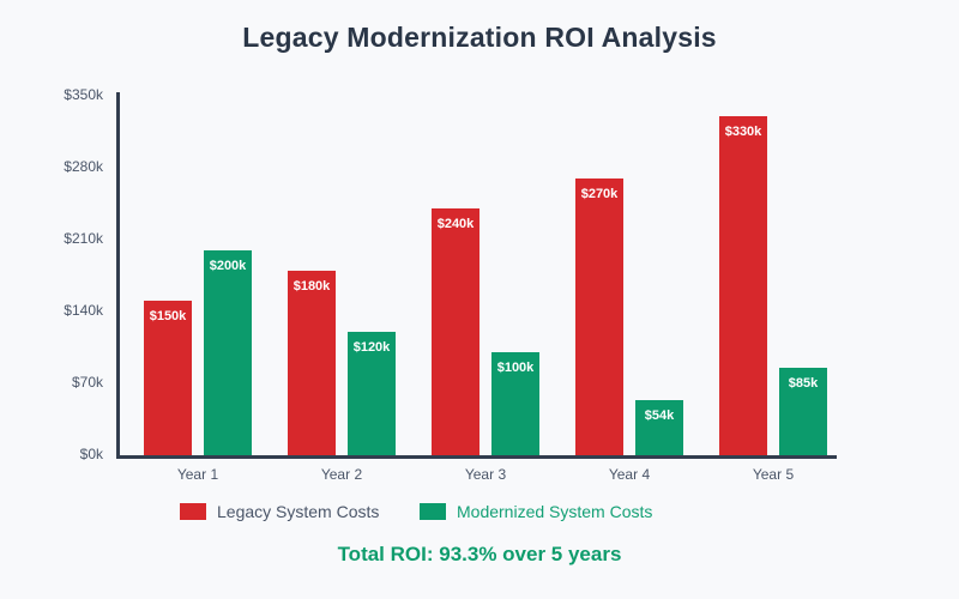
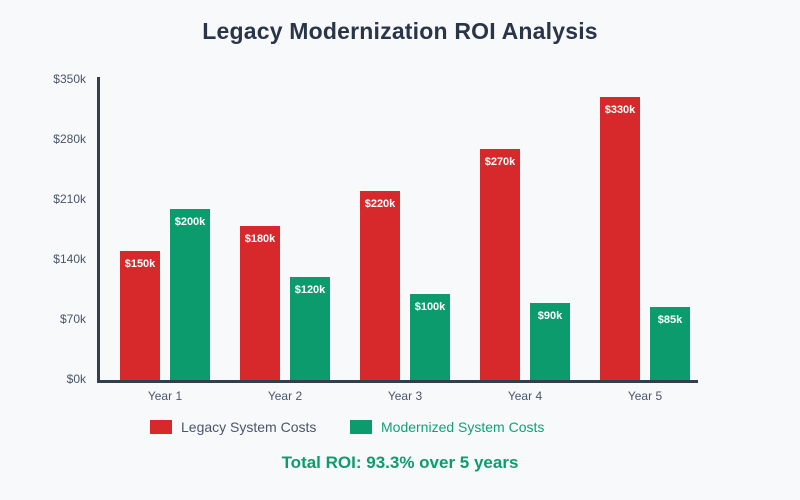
Legacy System Costs/Year 3: $240k -> $220k
Modernized System Costs/Year 4: $54k -> $90k
